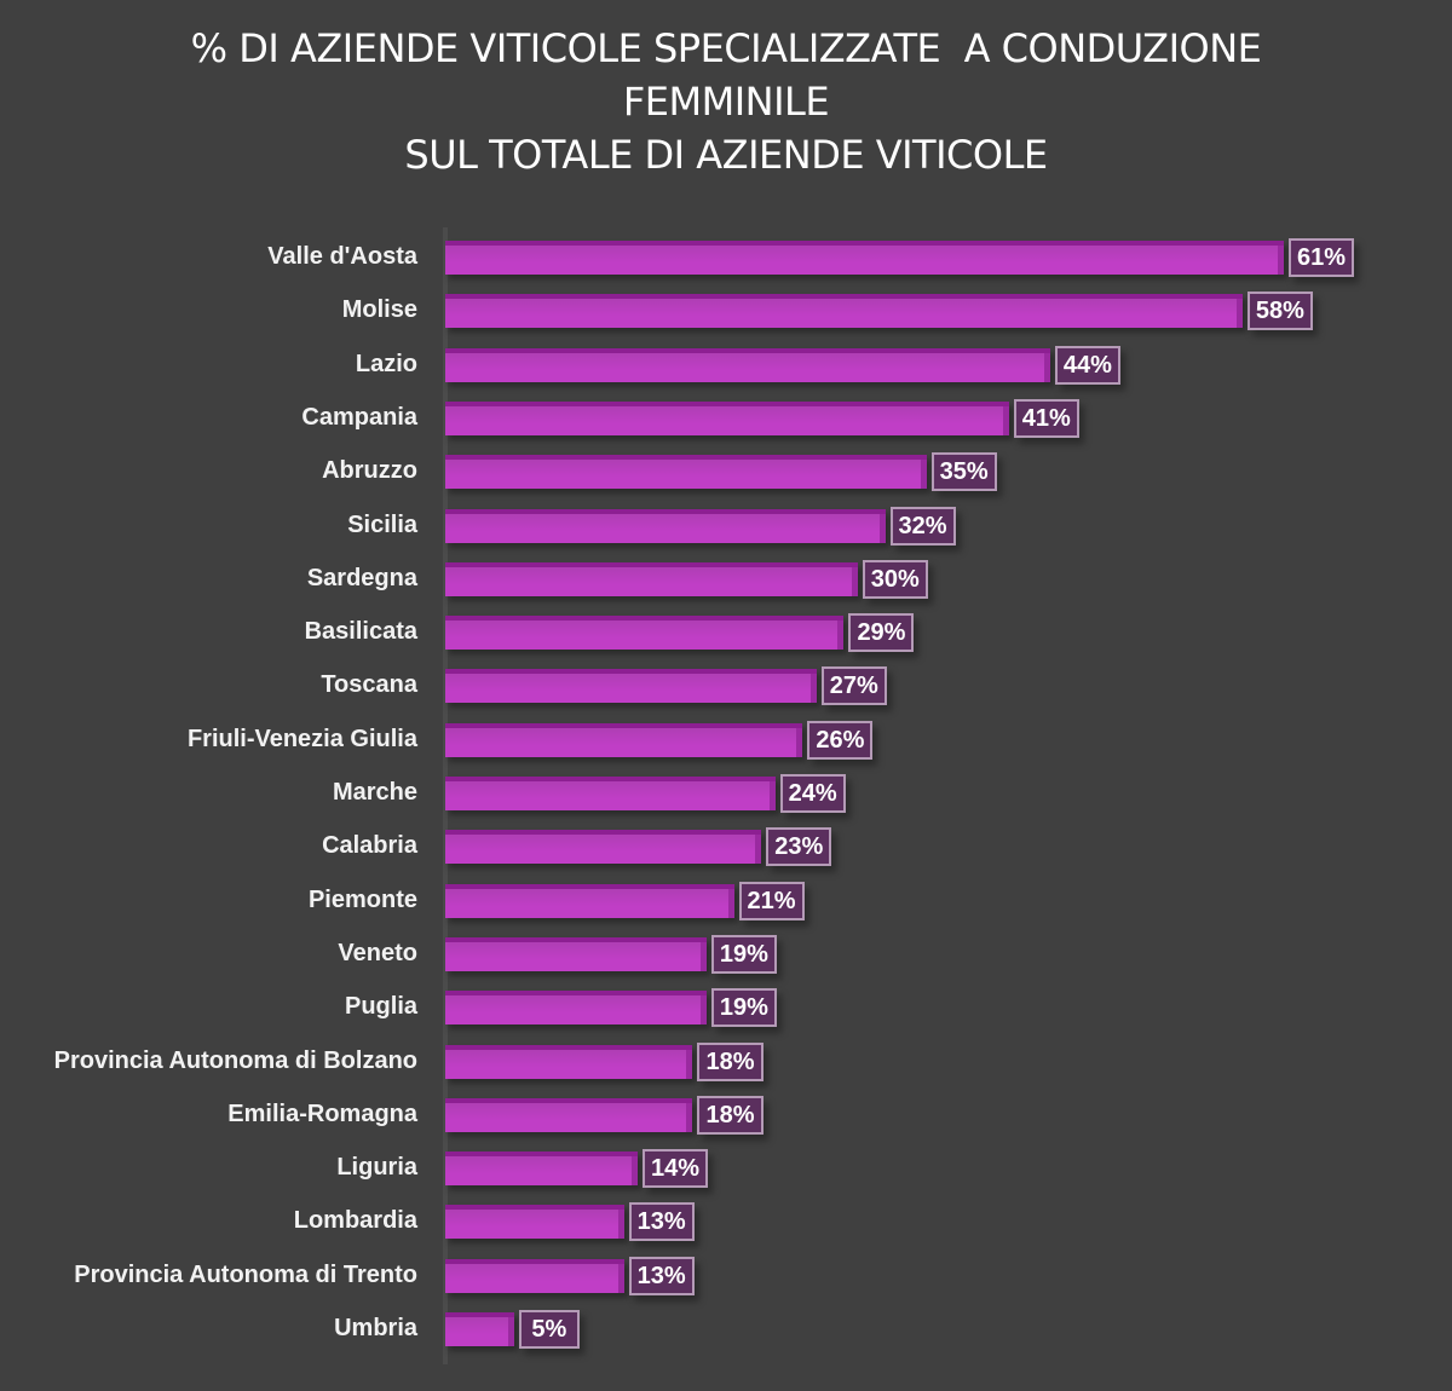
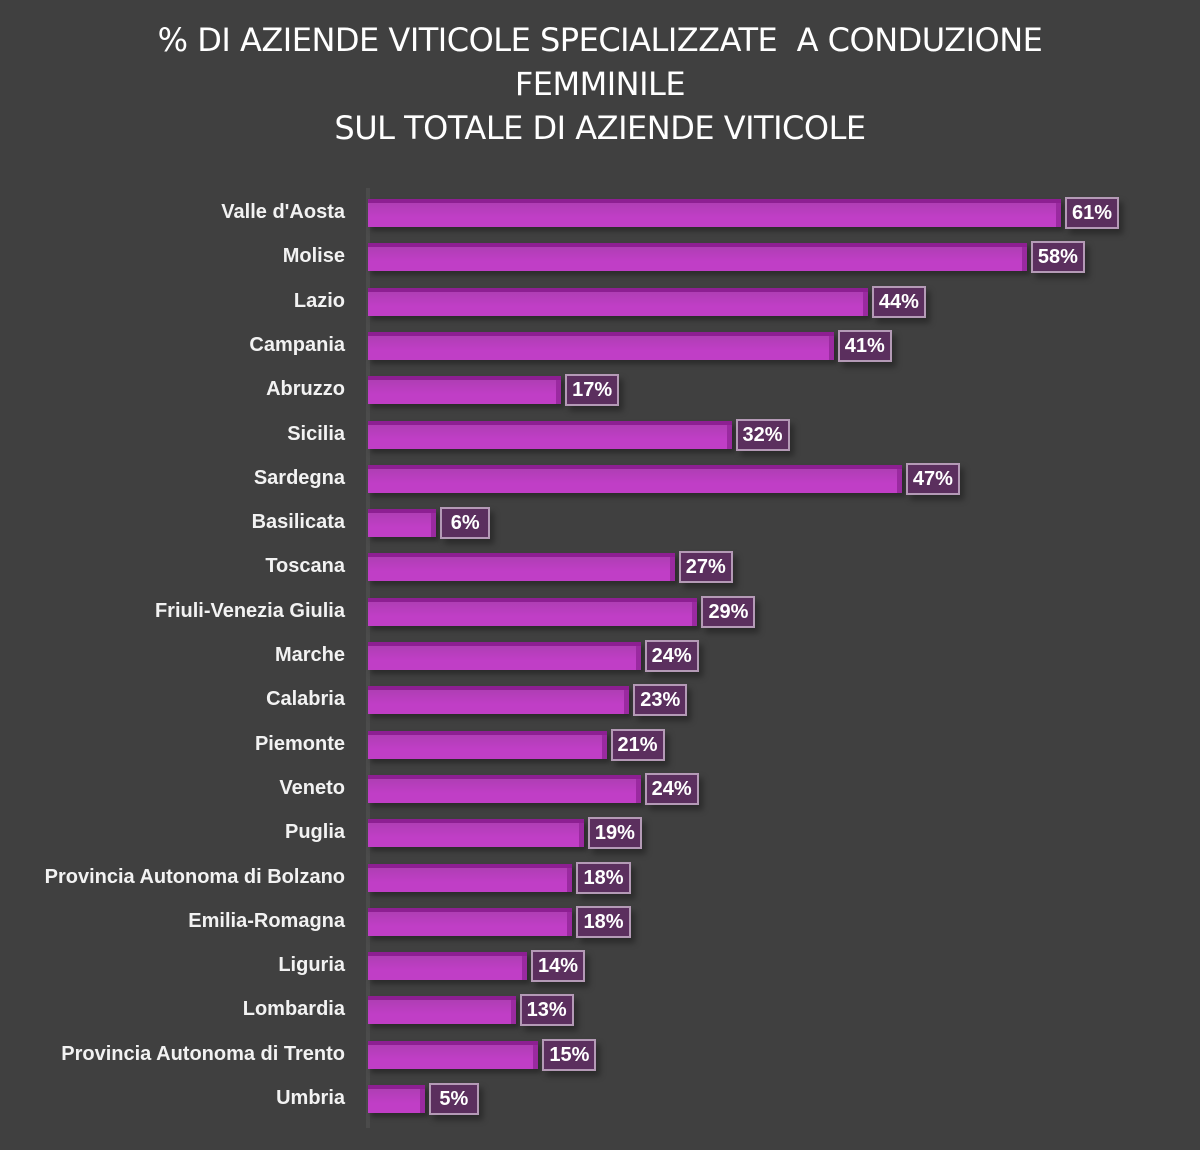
Abruzzo: 35% -> 17%
Sardegna: 30% -> 47%
Basilicata: 29% -> 6%
Friuli-Venezia Giulia: 26% -> 29%
Veneto: 19% -> 24%
Provincia Autonoma di Trento: 13% -> 15%
